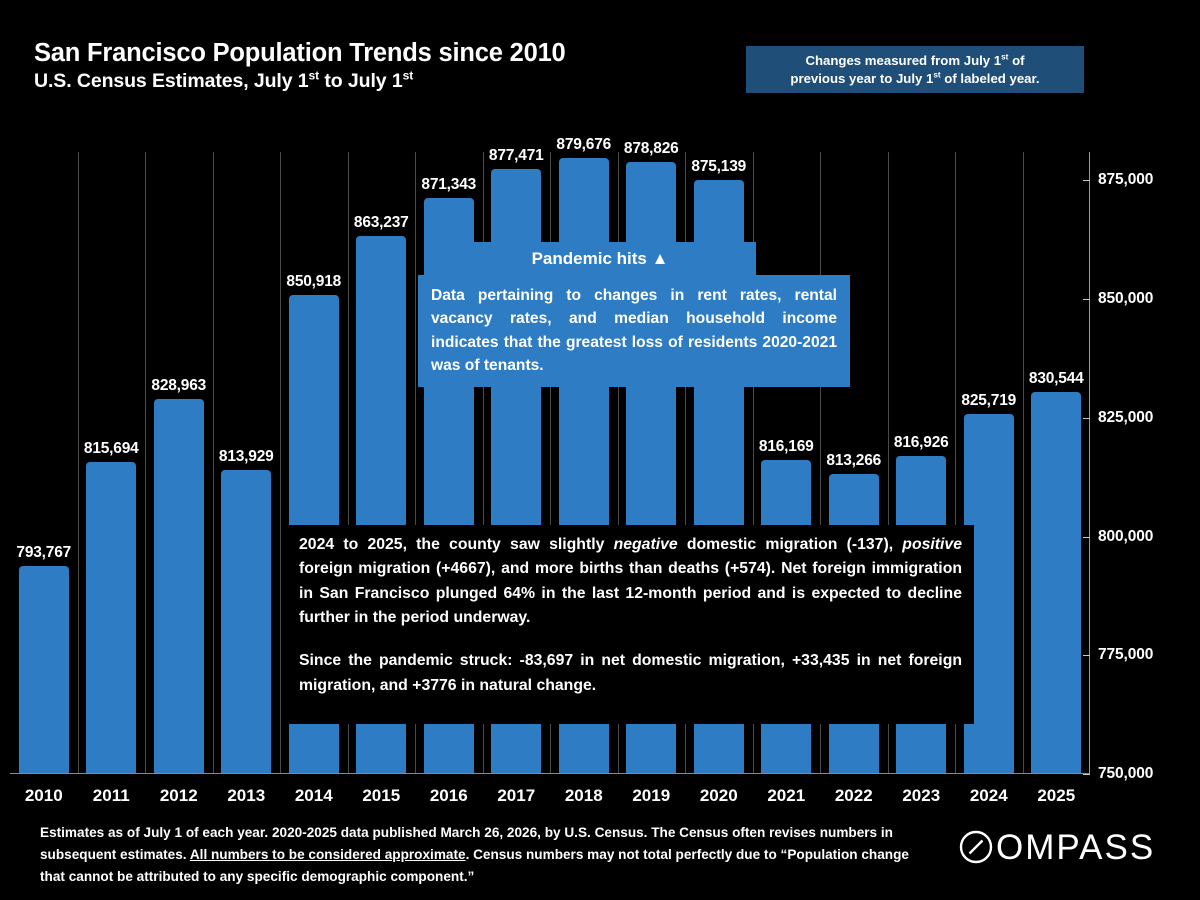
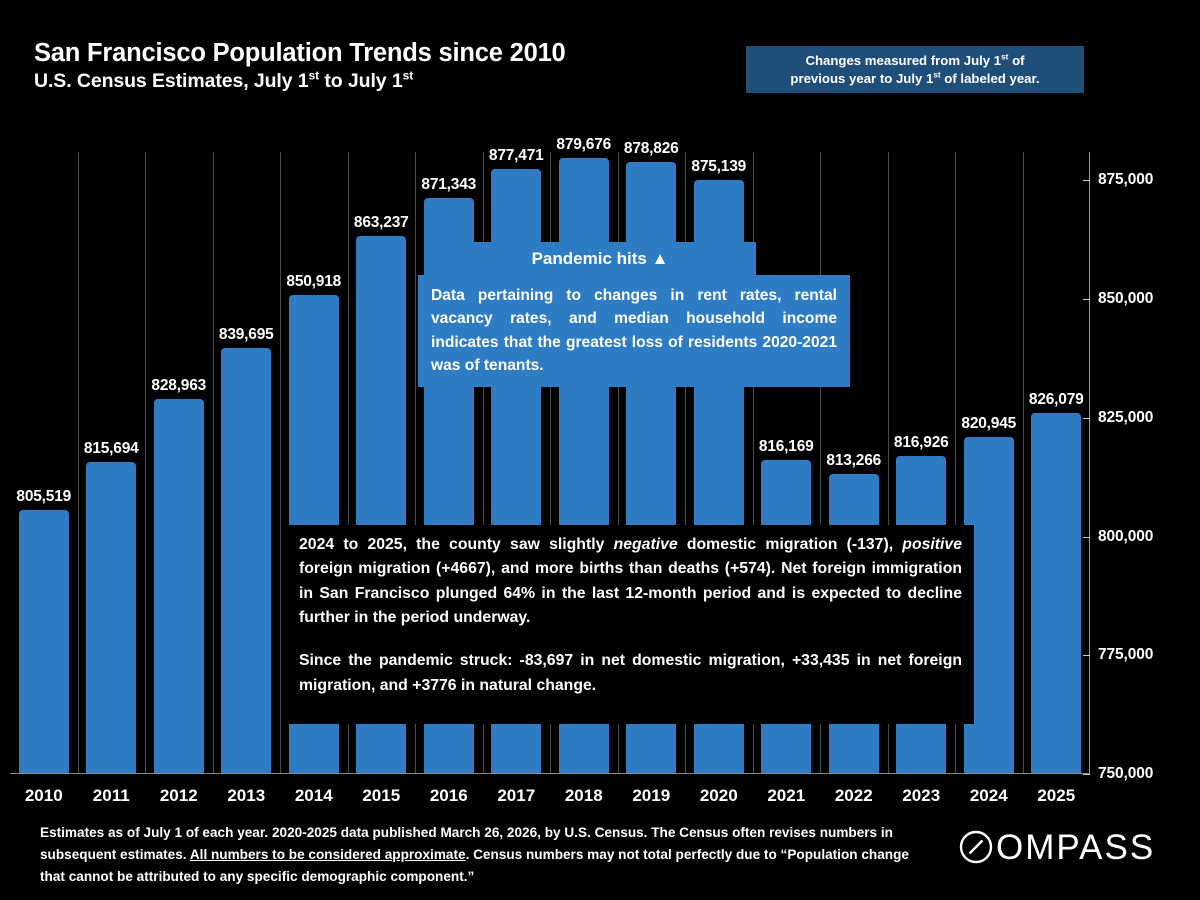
2010: 793,767 -> 805,519
2013: 813,929 -> 839,695
2024: 825,719 -> 820,945
2025: 830,544 -> 826,079
